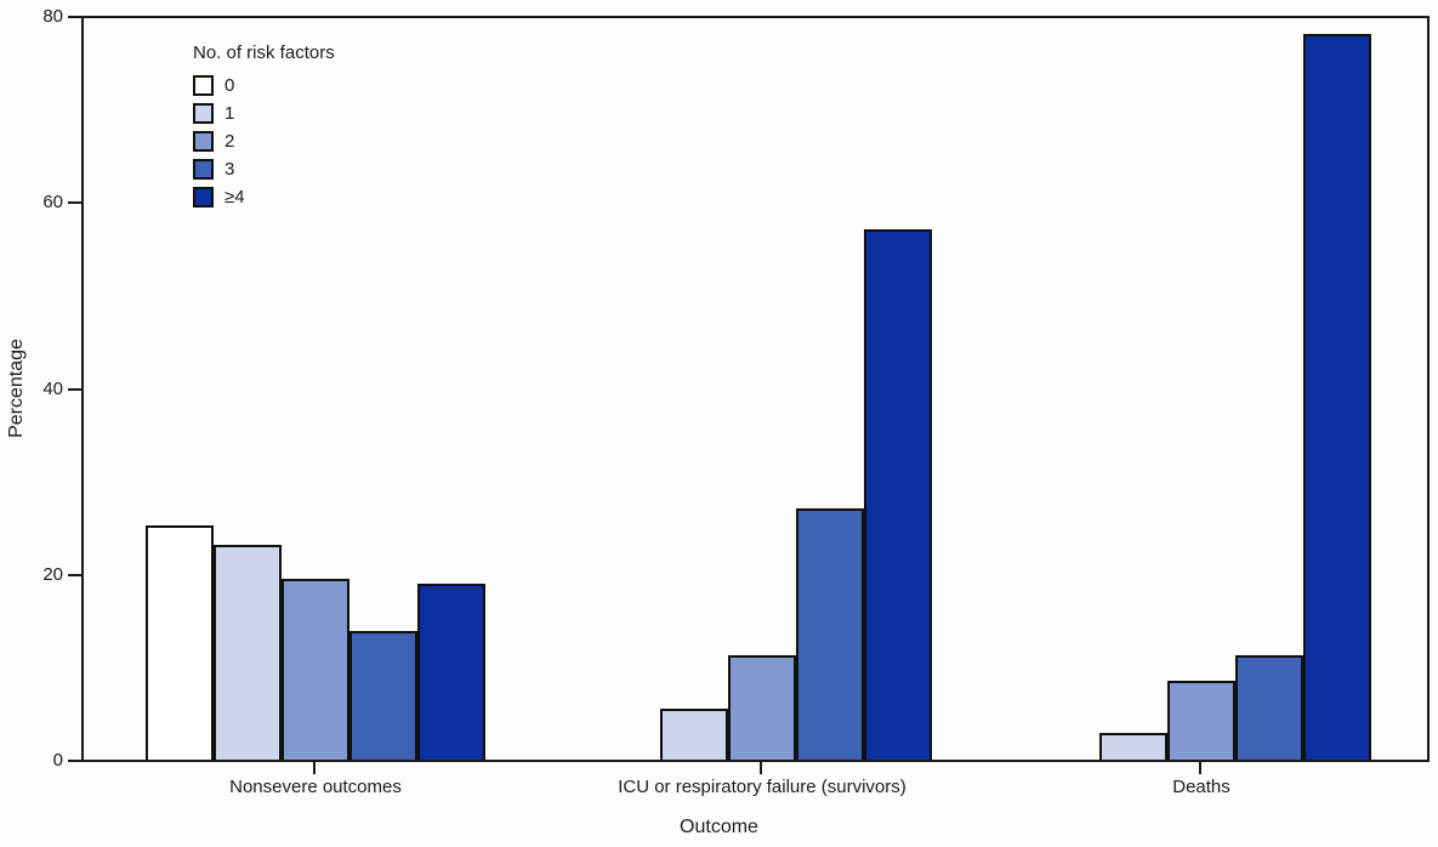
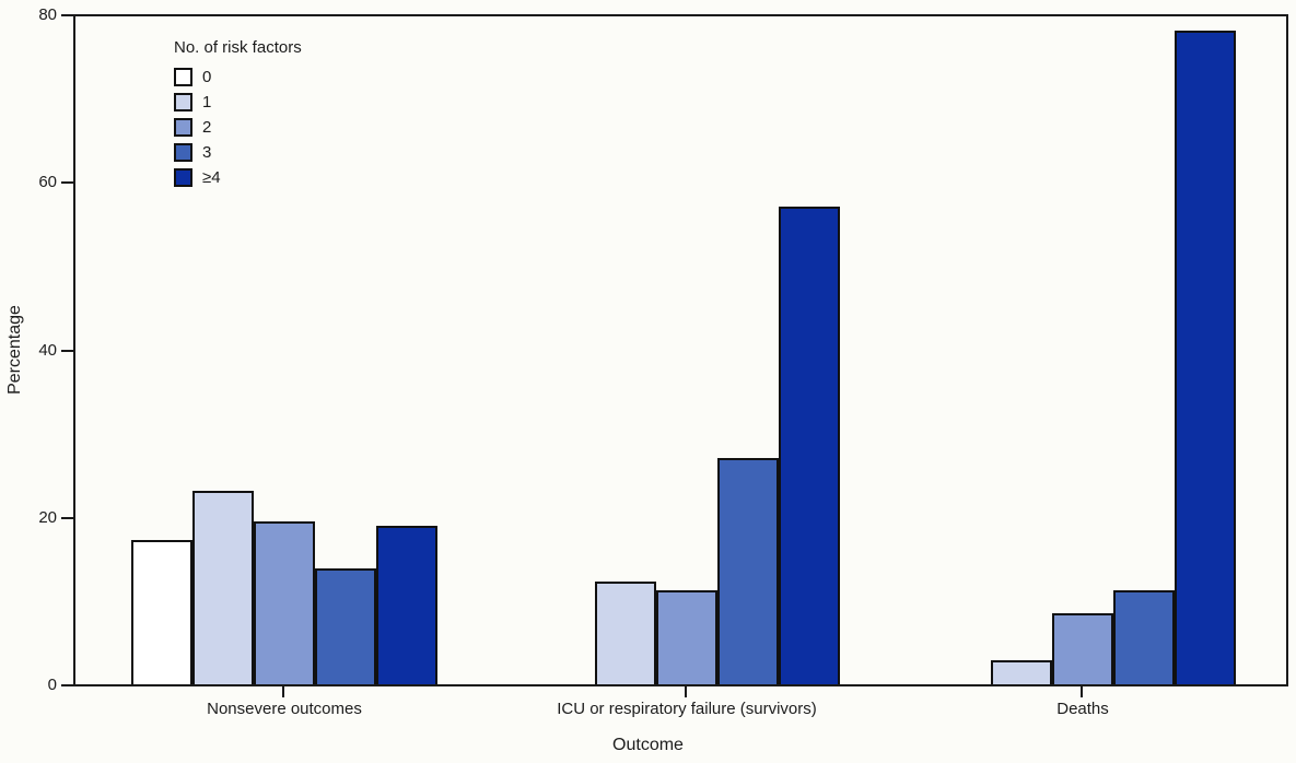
0/Nonsevere outcomes: 25 -> 17
1/ICU or respiratory failure (survivors): 5 -> 12
